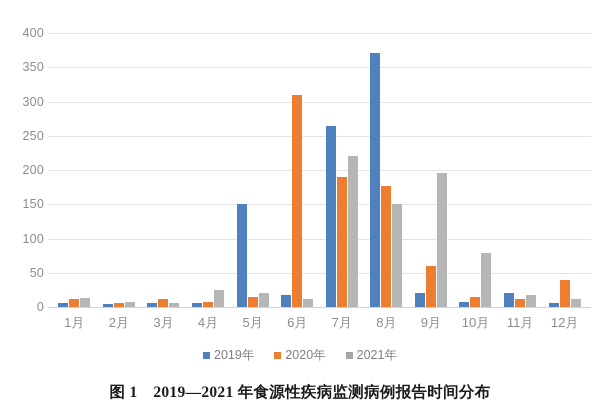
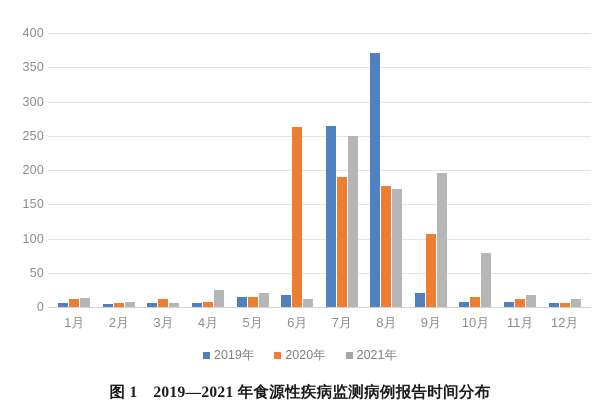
2019年/5月: 150 -> 10
2020年/6月: 310 -> 260
2021年/7月: 220 -> 250
2021年/8月: 150 -> 170
2020年/9月: 60 -> 110
2019年/11月: 20 -> 10
2020年/12月: 40 -> 10
